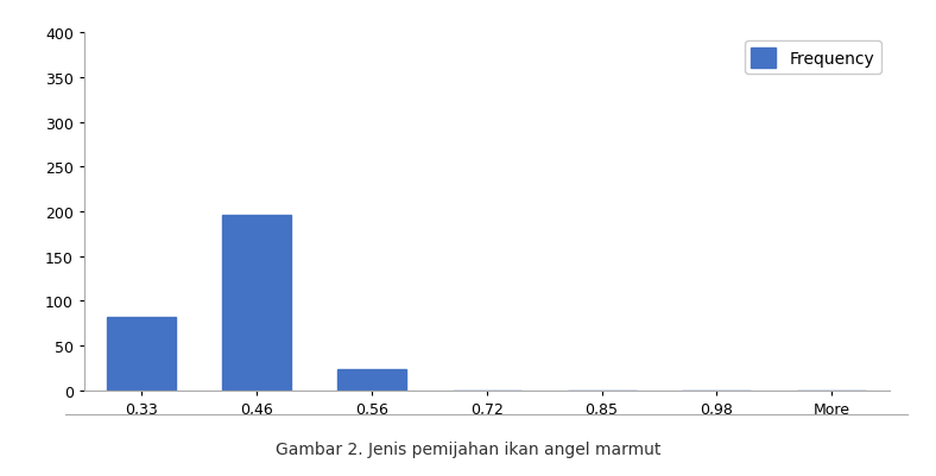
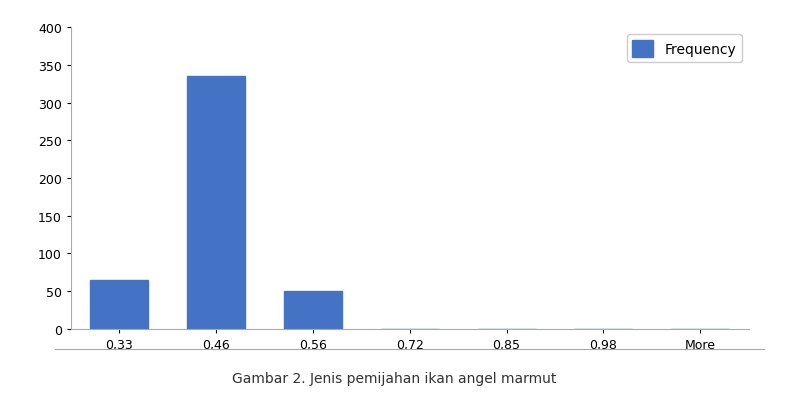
0,33: 82 -> 65
0,46: 196 -> 335
0,56: 24 -> 50
